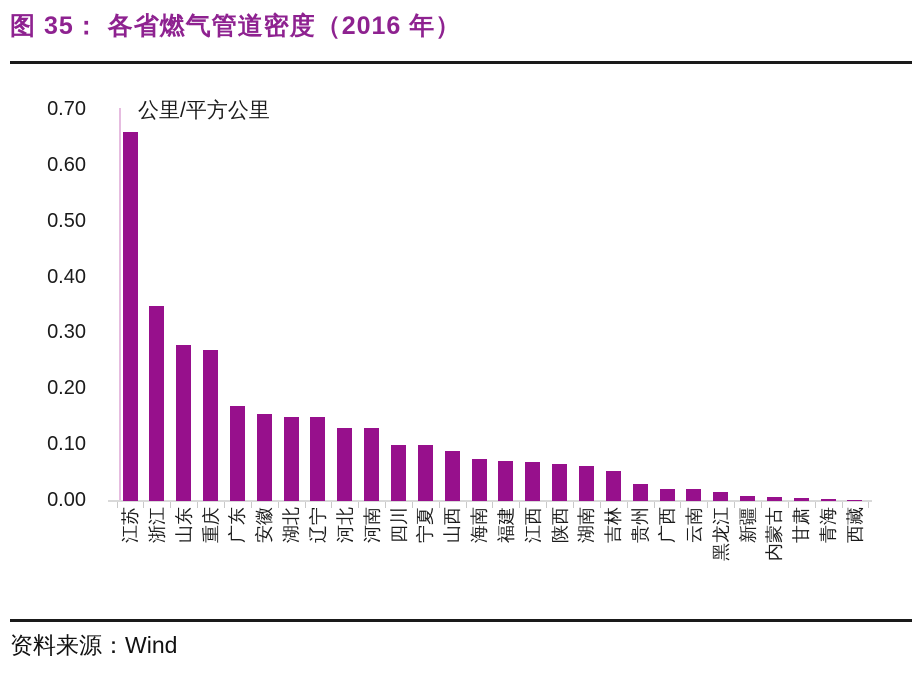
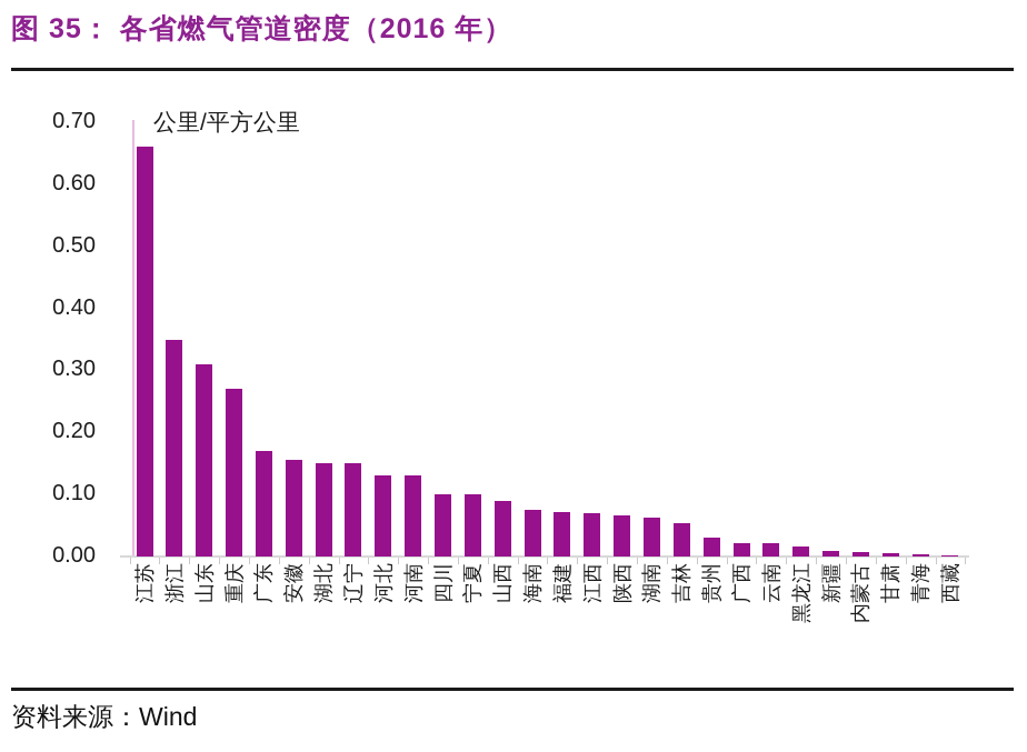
山东: 0.28 -> 0.31
